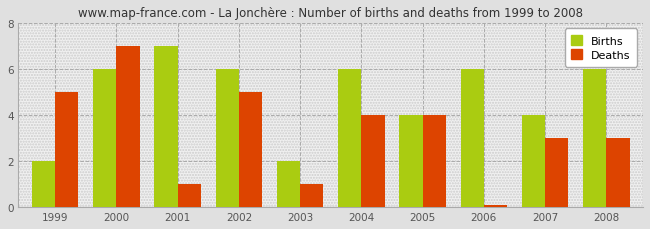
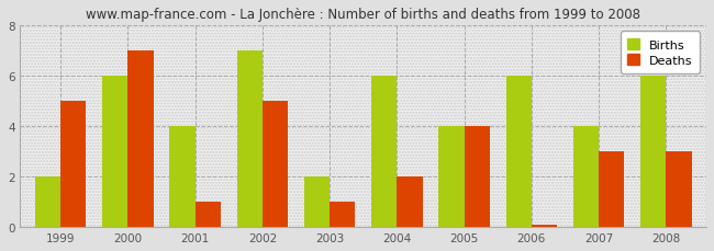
Births/2001: 7 -> 4
Births/2002: 6 -> 7
Deaths/2004: 4.0 -> 2.0
